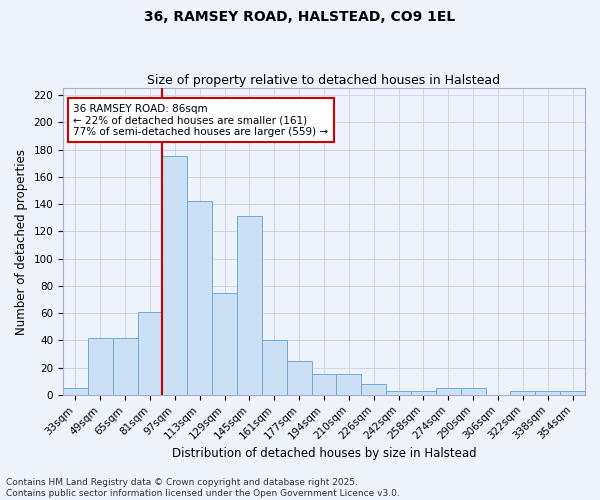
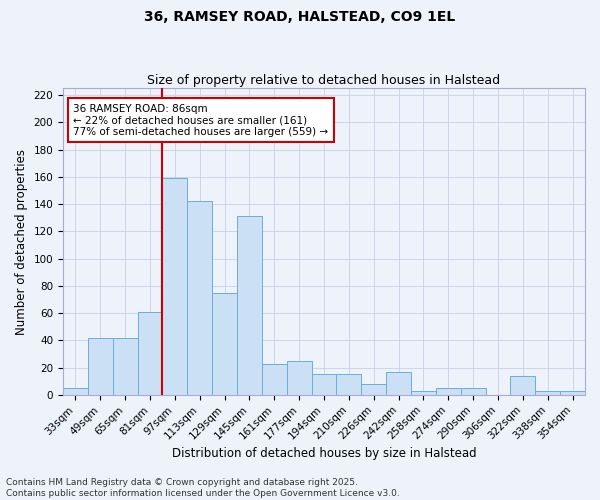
97sqm: 175 -> 159
161sqm: 40 -> 23
242sqm: 3 -> 17
322sqm: 3 -> 14
